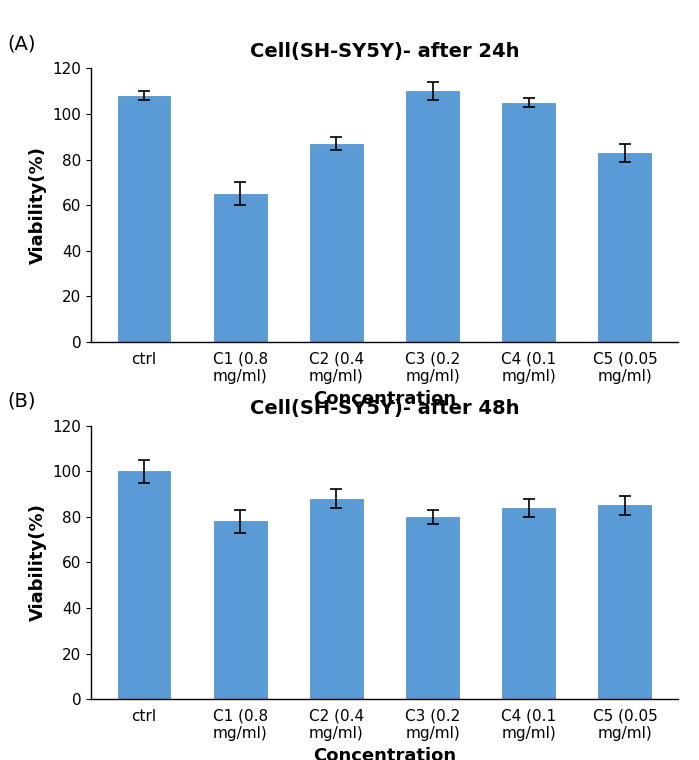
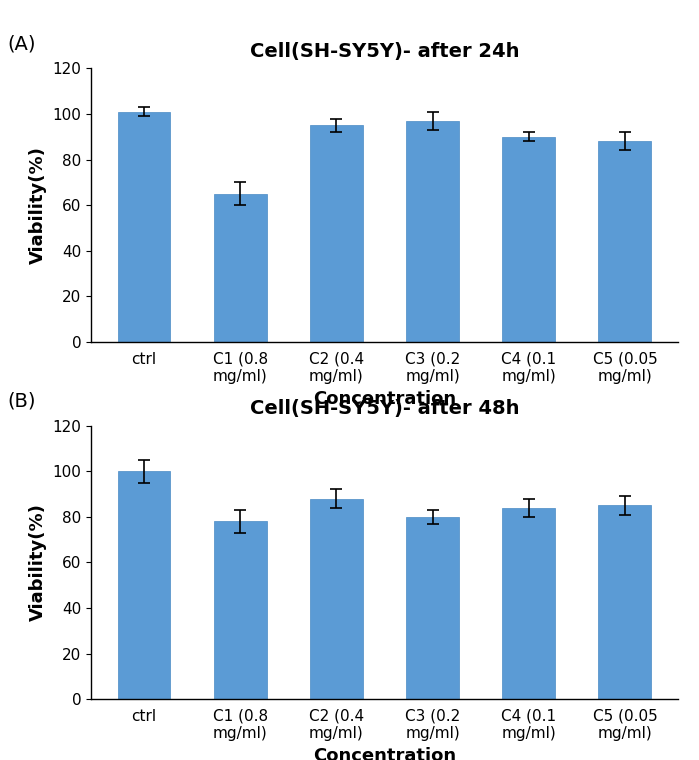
Cell(SH-SY5Y)- after 24h/ctrl: 108 -> 101
Cell(SH-SY5Y)- after 24h/C2 (0.4 mg/ml): 87 -> 95
Cell(SH-SY5Y)- after 24h/C3 (0.2 mg/ml): 110 -> 97
Cell(SH-SY5Y)- after 24h/C4 (0.1 mg/ml): 105 -> 90
Cell(SH-SY5Y)- after 24h/C5 (0.05 mg/ml): 83 -> 88
